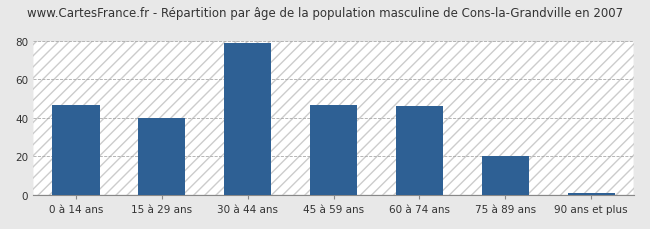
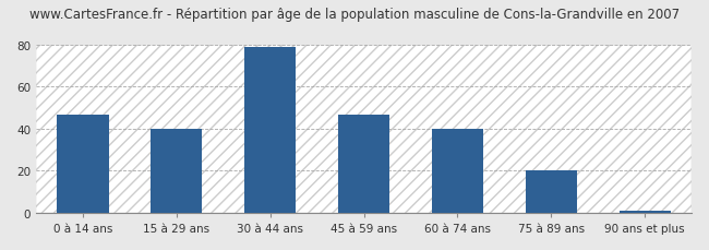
60 à 74 ans: 46 -> 40
